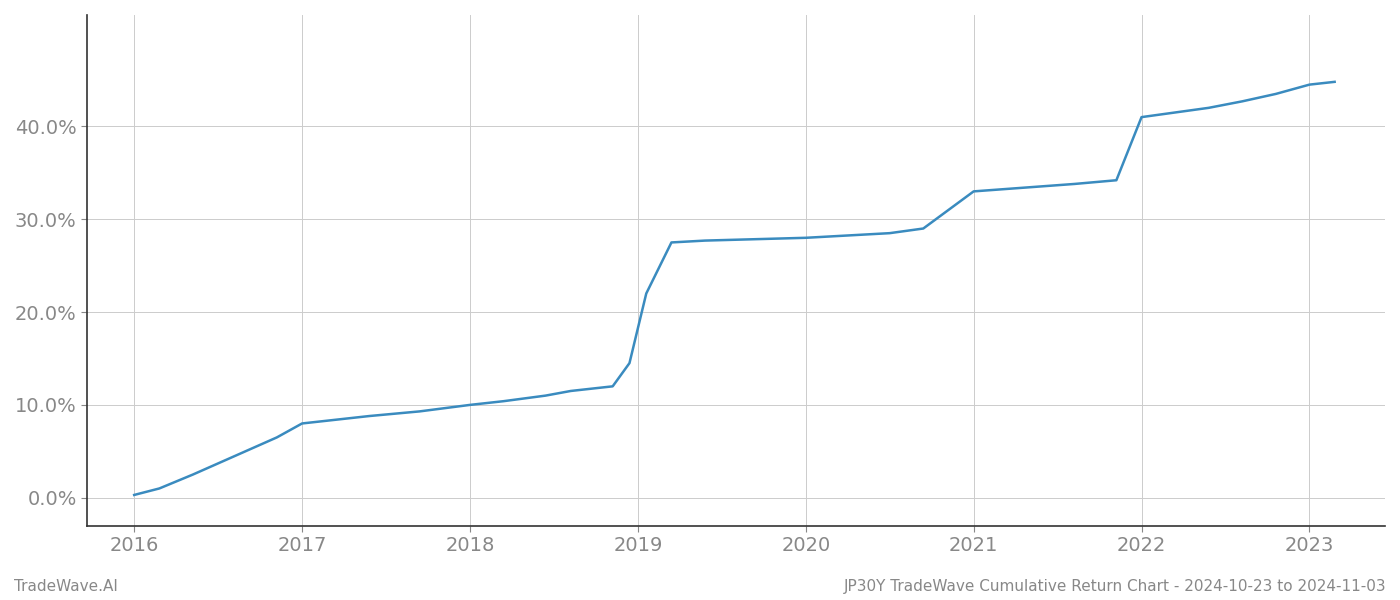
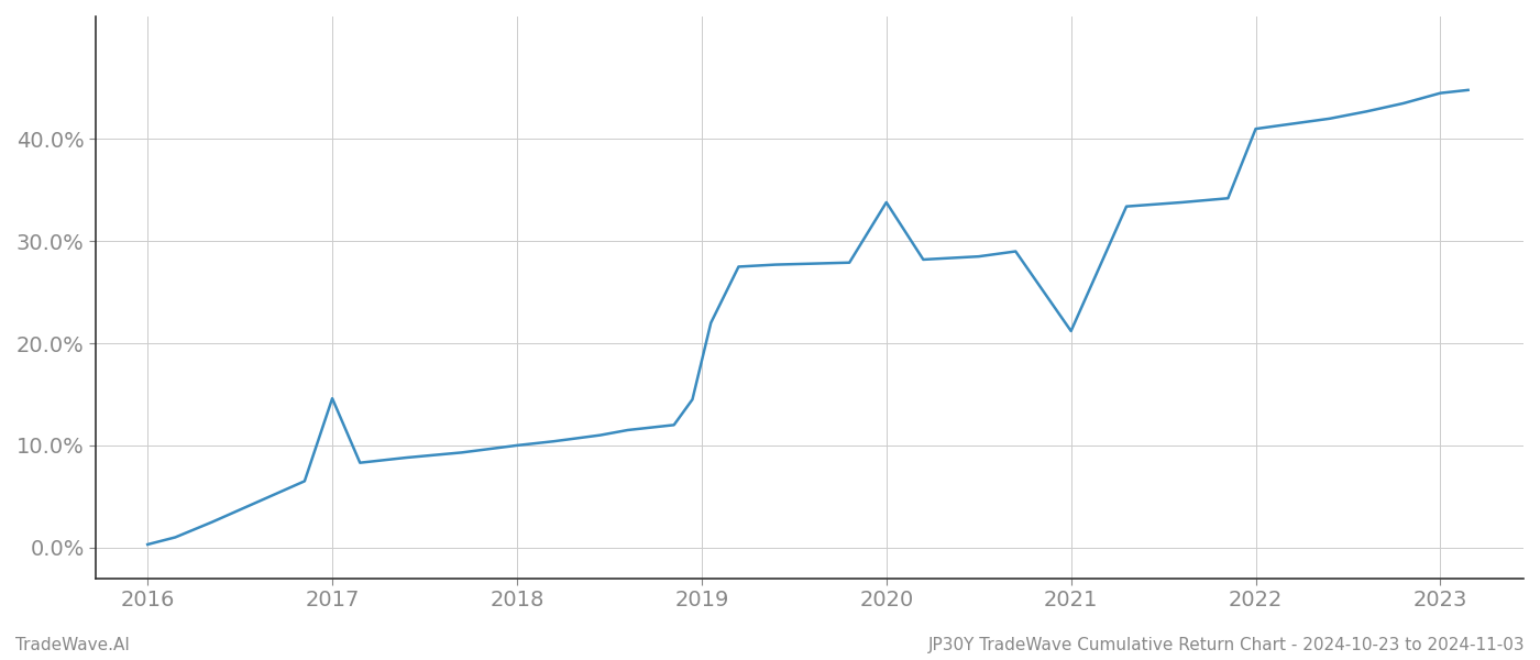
2017: 8.0% -> 14.6%
2020: 28.0% -> 33.8%
2021: 33.0% -> 21.2%
